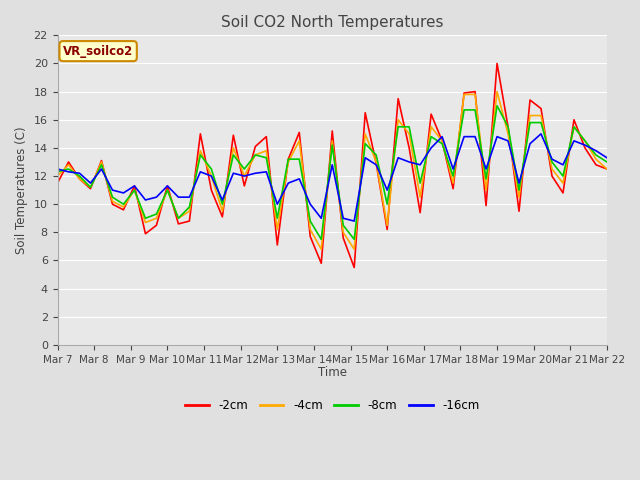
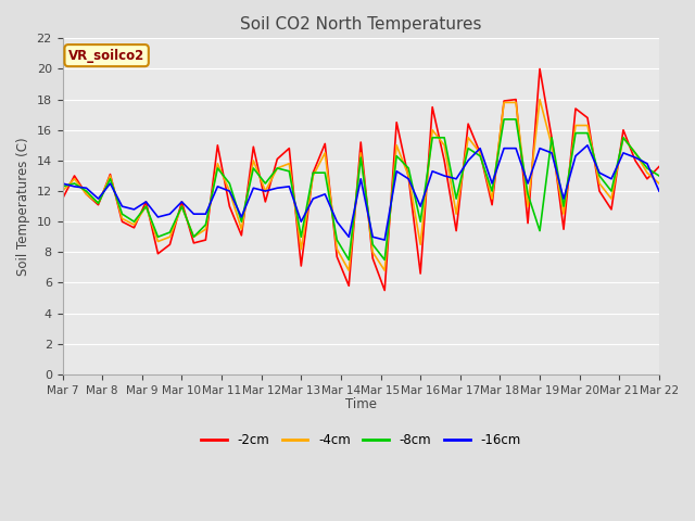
-2cm/Mar 16: 8.2 -> 6.6
-8cm/Mar 19: 17.0 -> 9.4
-2cm/Mar 22: 12.5 -> 13.6
-16cm/Mar 22: 13.3 -> 12.0
